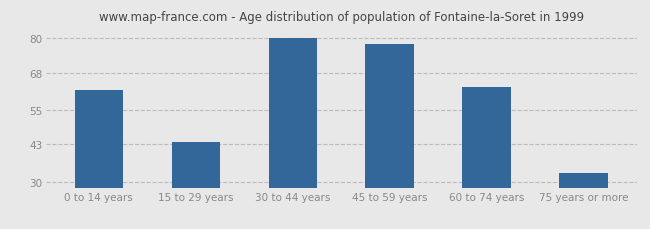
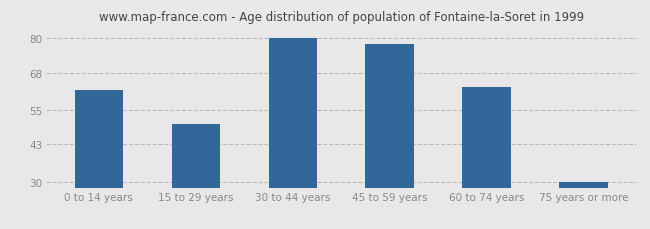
15 to 29 years: 44 -> 50
75 years or more: 33 -> 30
